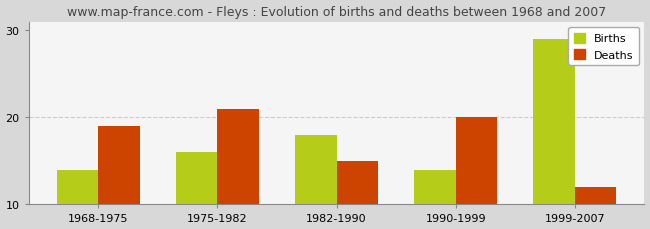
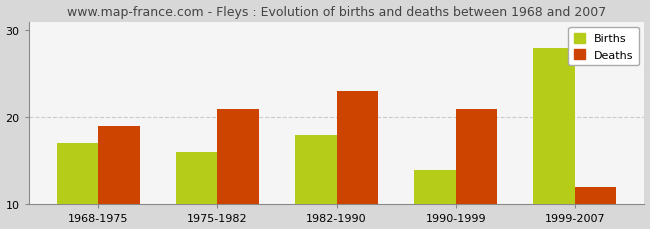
Births/1968-1975: 14 -> 17
Deaths/1982-1990: 15 -> 23
Deaths/1990-1999: 20 -> 21
Births/1999-2007: 29 -> 28
